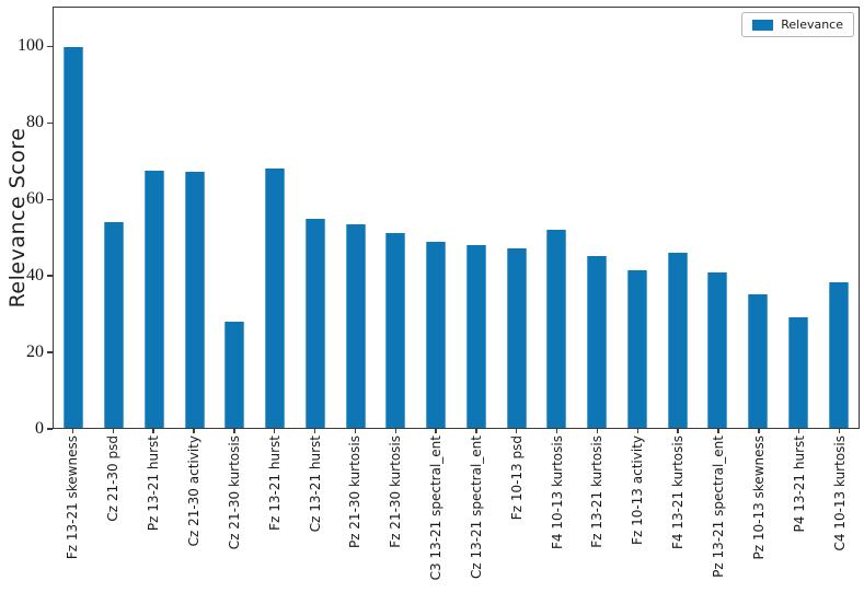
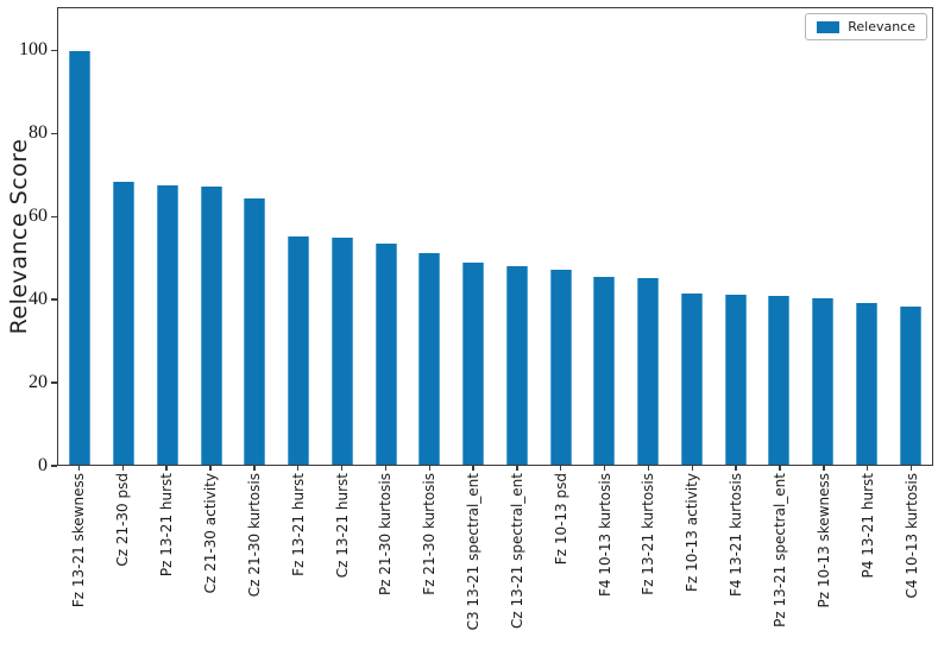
Cz 21-30 psd: 54 -> 68
Cz 21-30 kurtosis: 28 -> 64
Fz 13-21 hurst: 68 -> 55
F4 10-13 kurtosis: 52 -> 46
F4 13-21 kurtosis: 46 -> 41
Pz 10-13 skewness: 35 -> 40
P4 13-21 hurst: 29 -> 39
